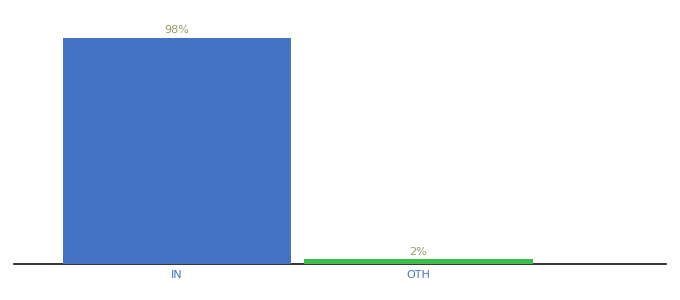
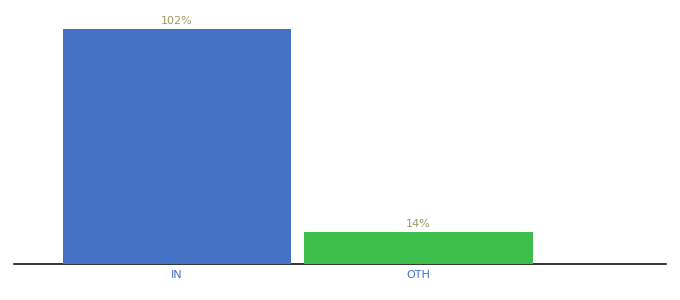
IN: 98% -> 102%
OTH: 2% -> 14%
